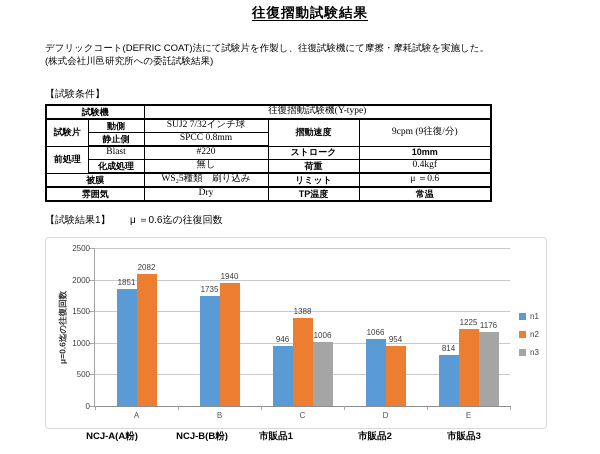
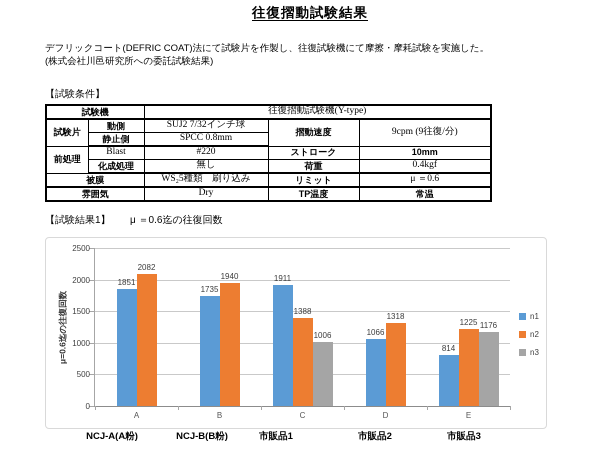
n1/C: 946 -> 1911
n2/D: 954 -> 1318
